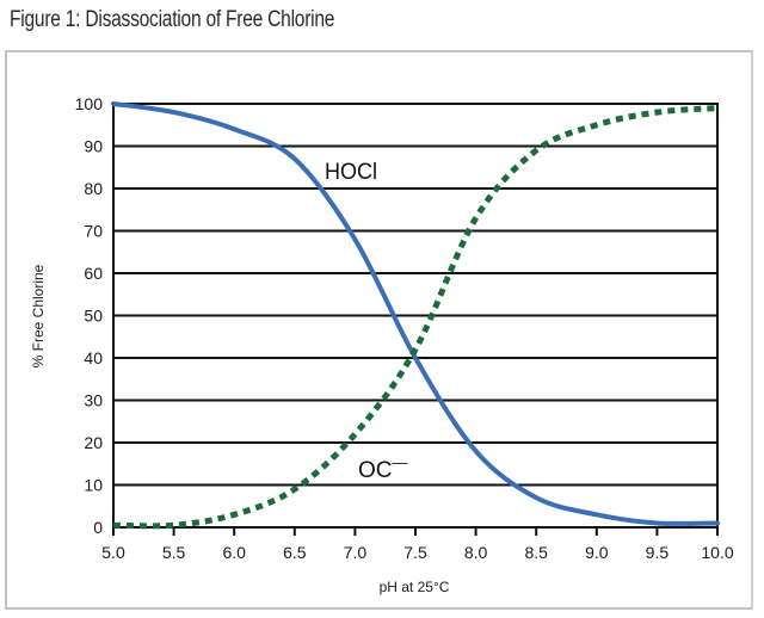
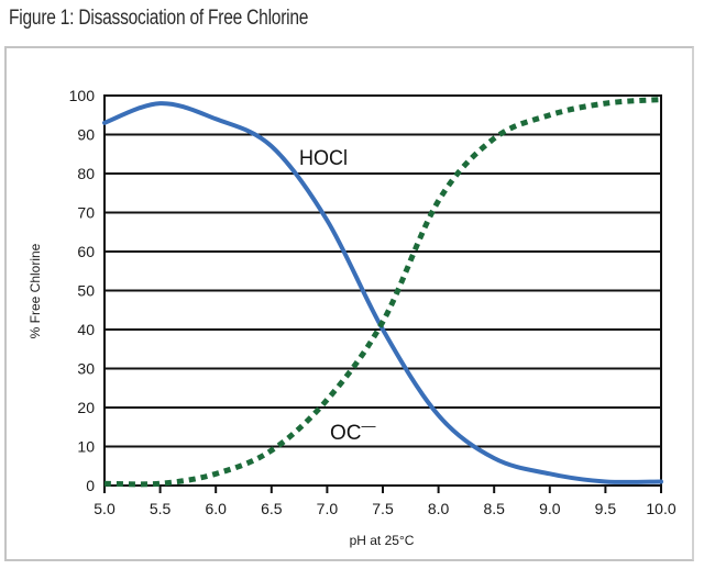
HOCl/5.0: 100 -> 93
